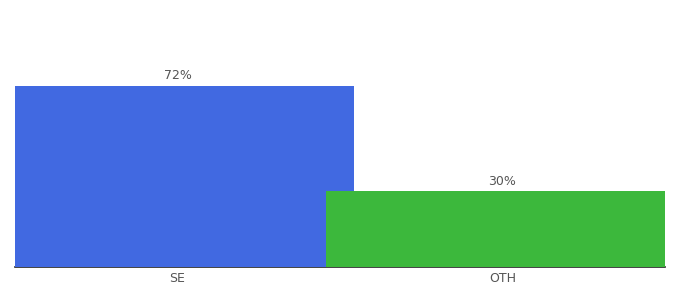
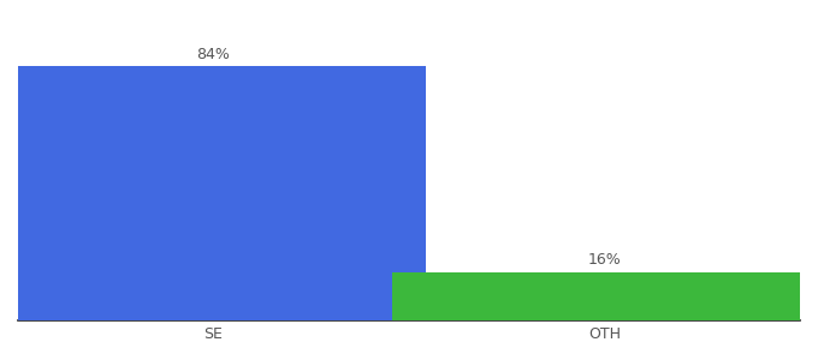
SE: 72% -> 84%
OTH: 30% -> 16%
